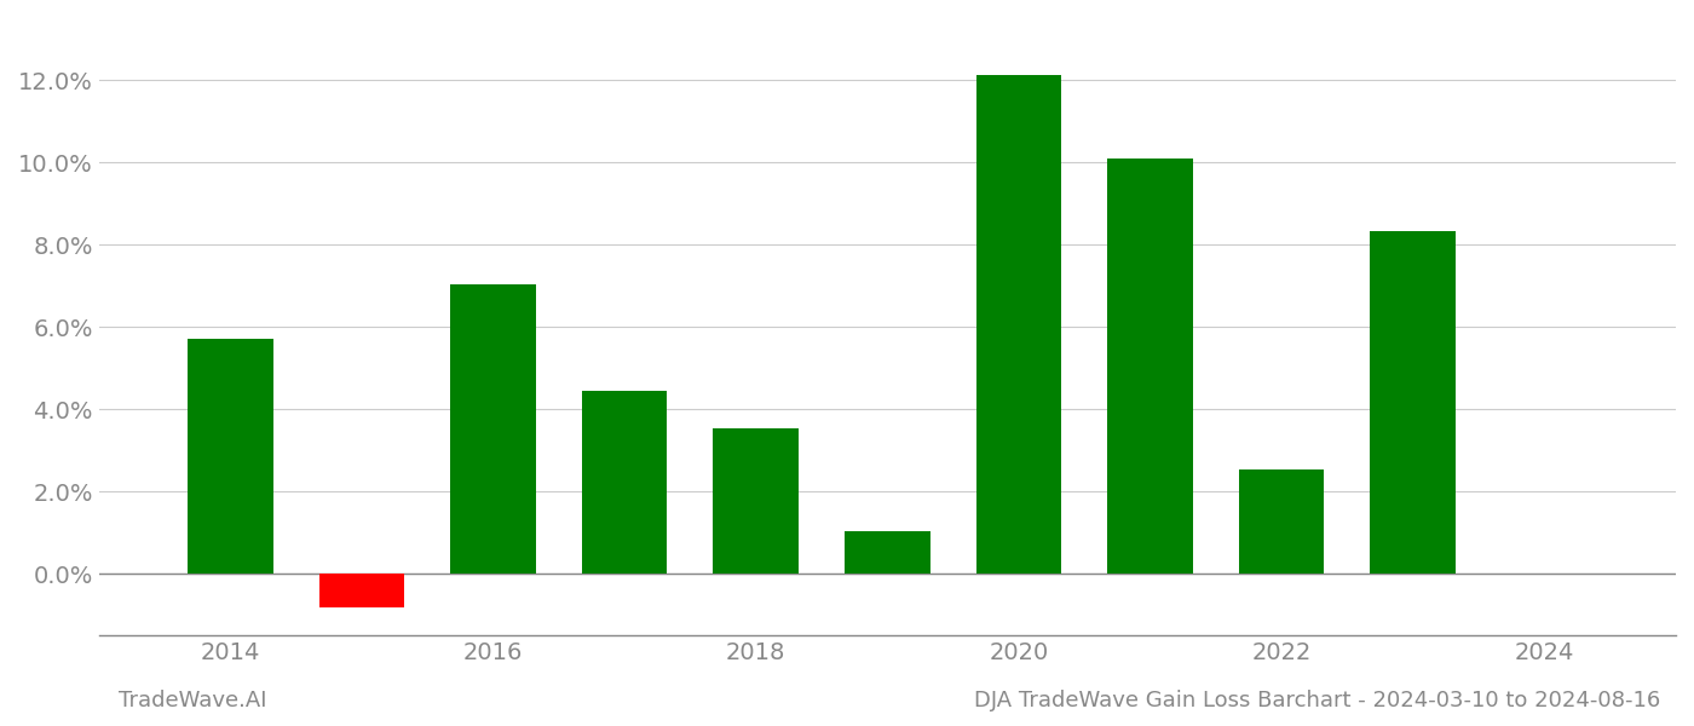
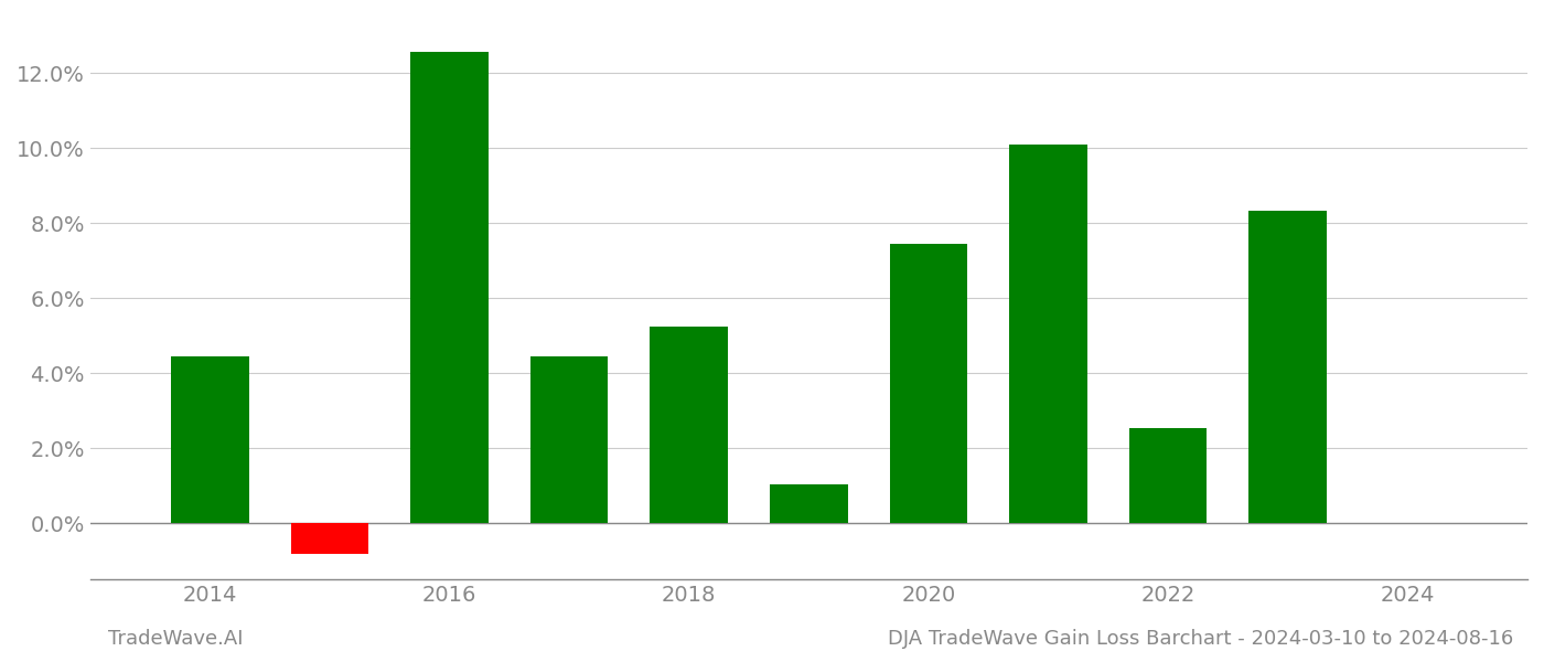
2014: 5.72% -> 4.45%
2016: 7.02% -> 12.55%
2018: 3.52% -> 5.25%
2020: 12.12% -> 7.45%
